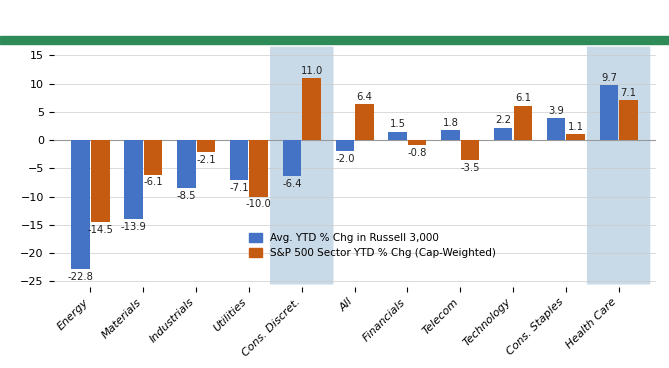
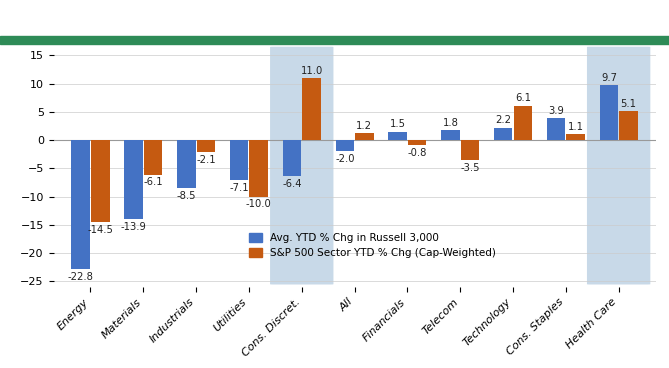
S&P 500 Sector YTD % Chg (Cap-Weighted)/All: 6.4 -> 1.2
S&P 500 Sector YTD % Chg (Cap-Weighted)/Health Care: 7.1 -> 5.1
